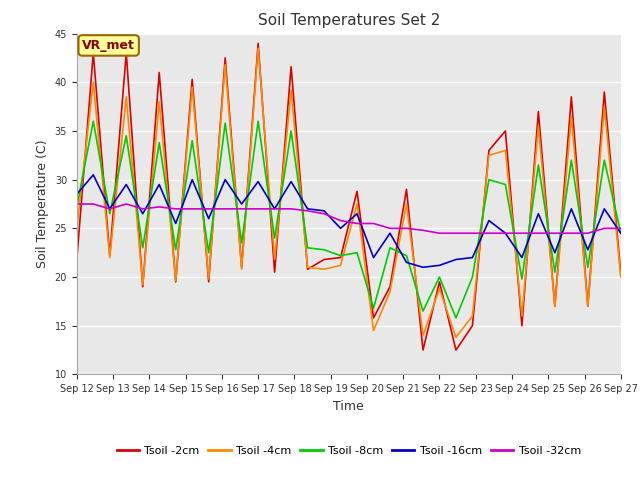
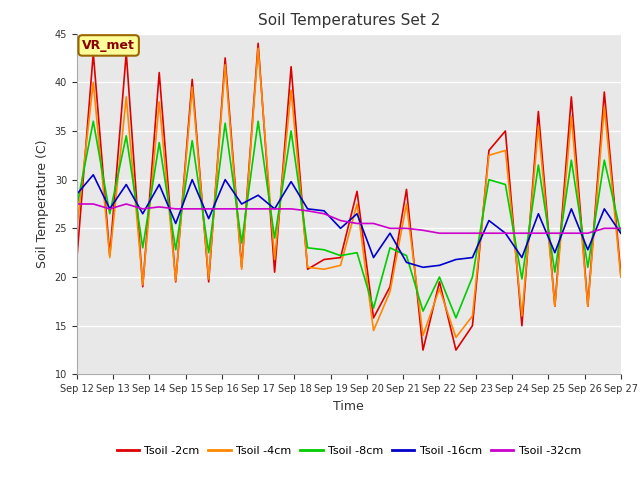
Tsoil -16cm/Sep 17: 29.8 -> 28.4
